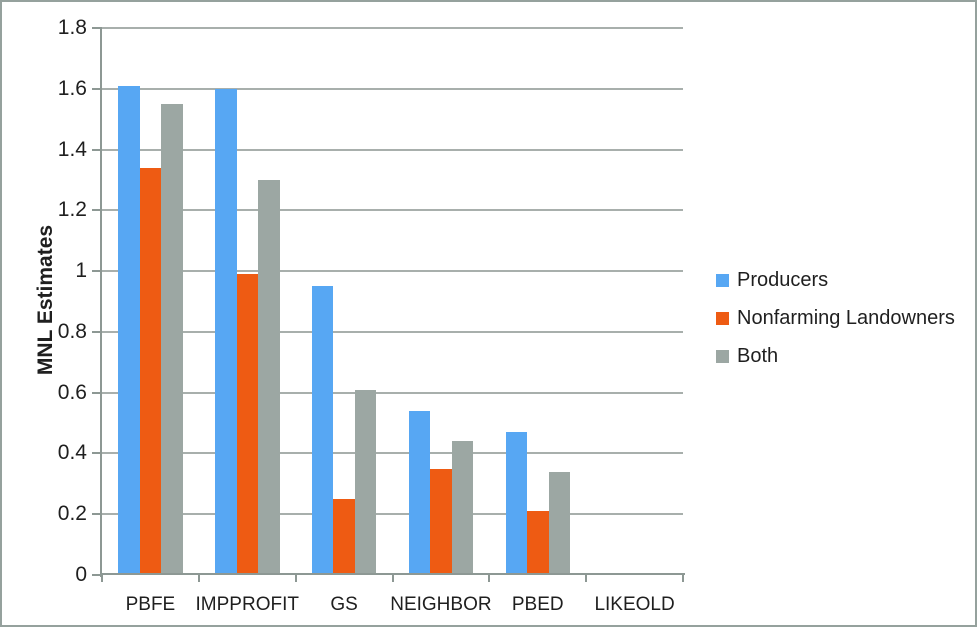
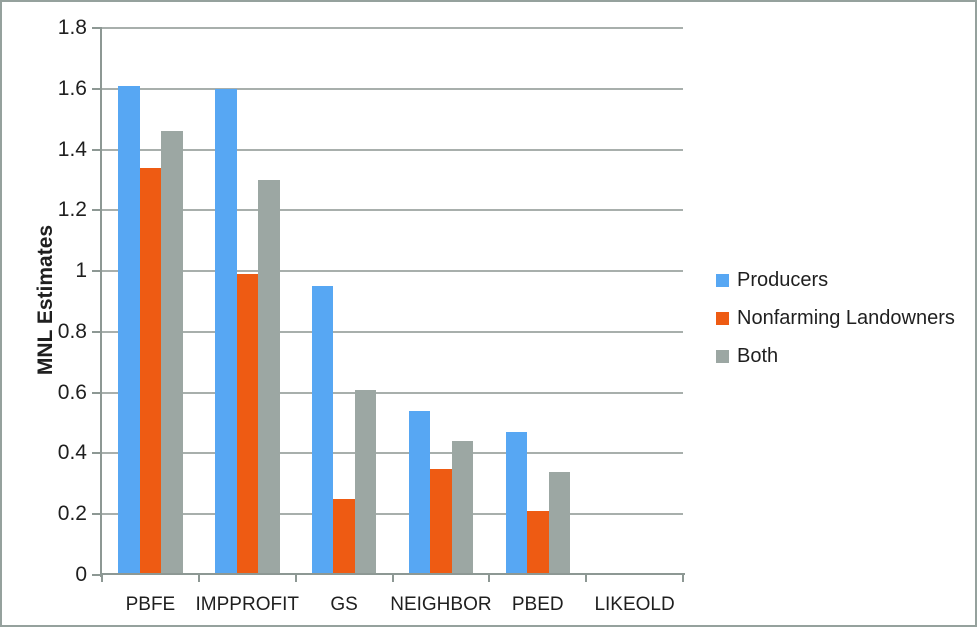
Both/PBFE: 1.55 -> 1.46
